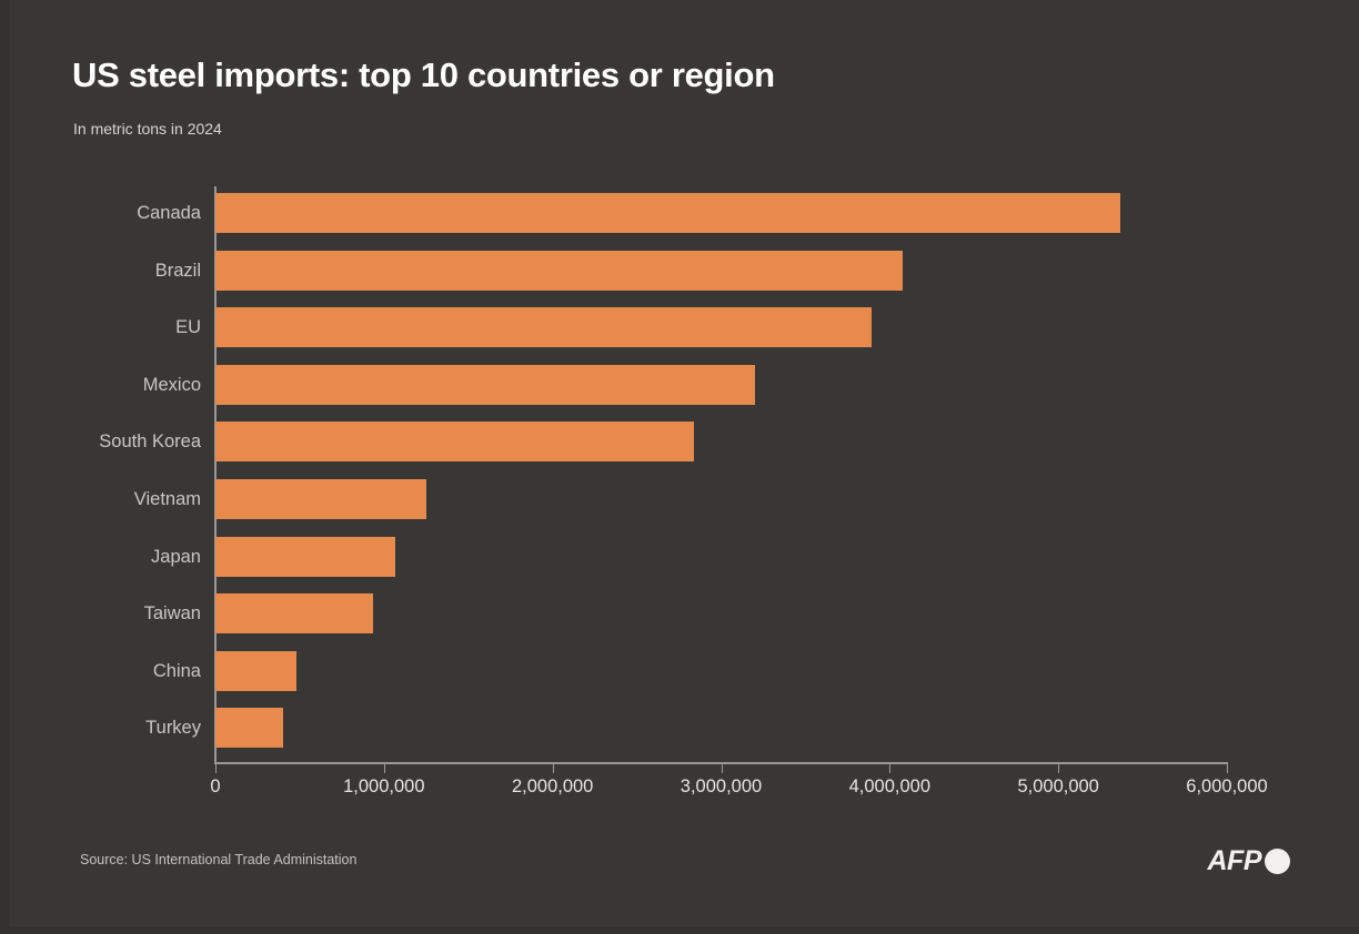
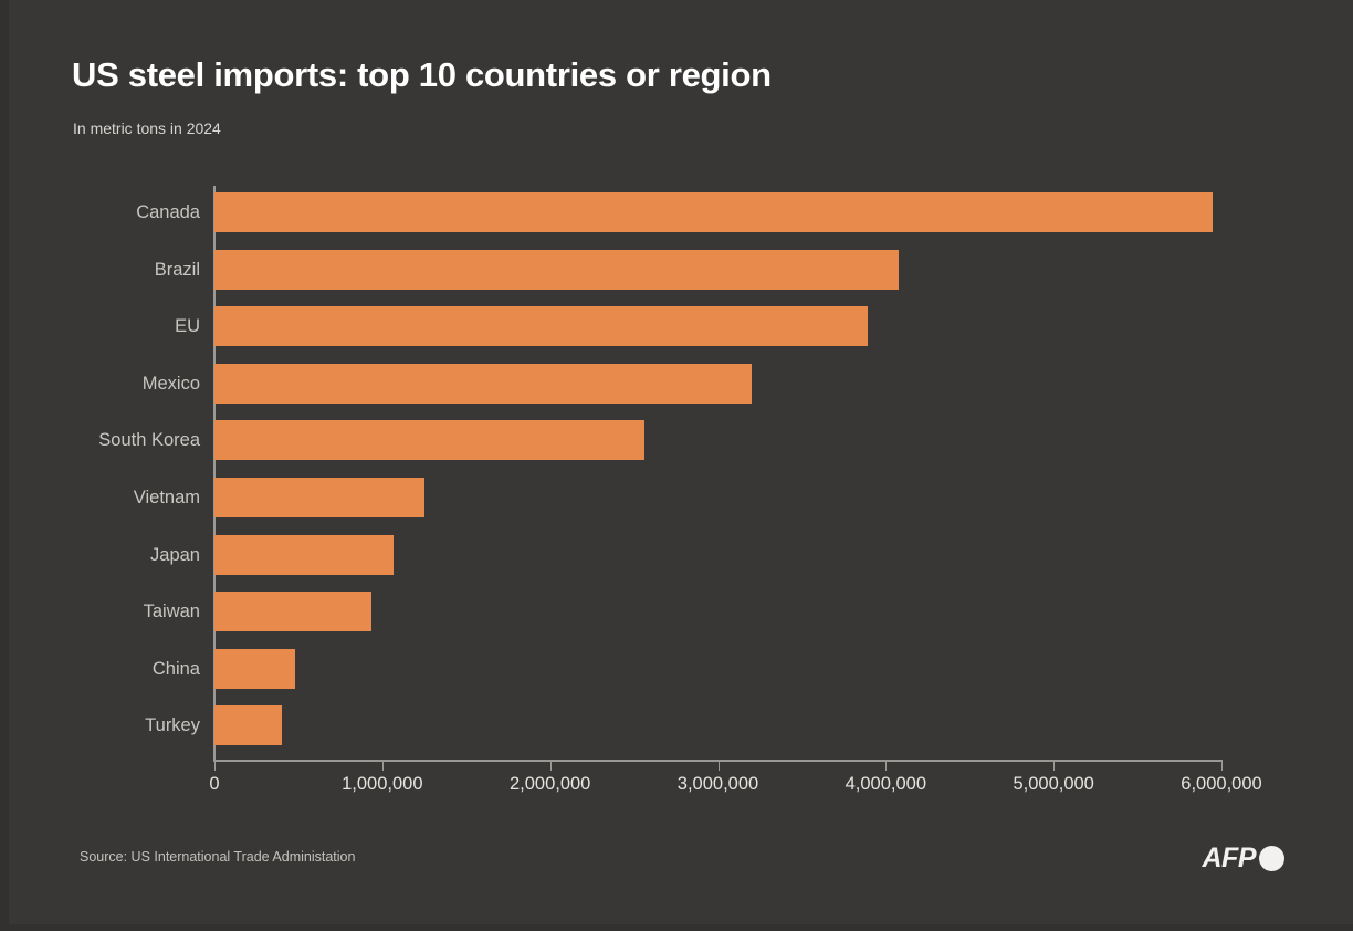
Canada: 5370000 -> 5950000
South Korea: 2840000 -> 2560000
